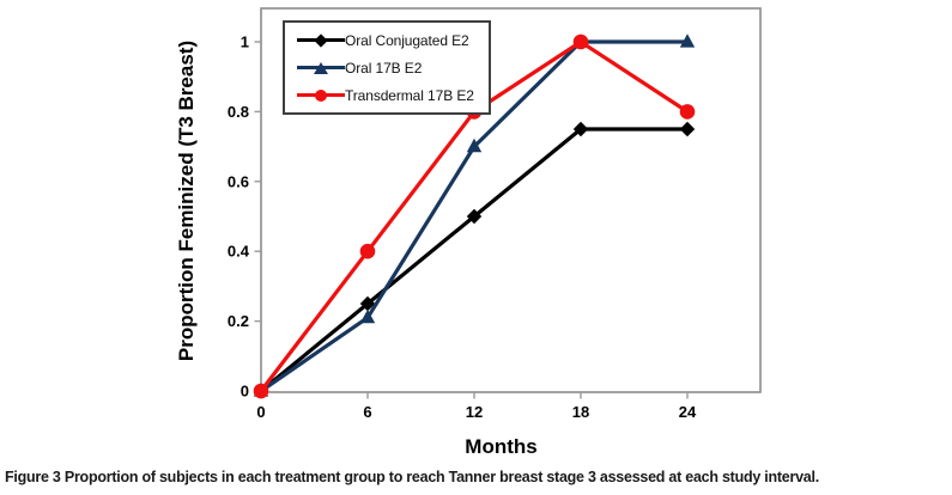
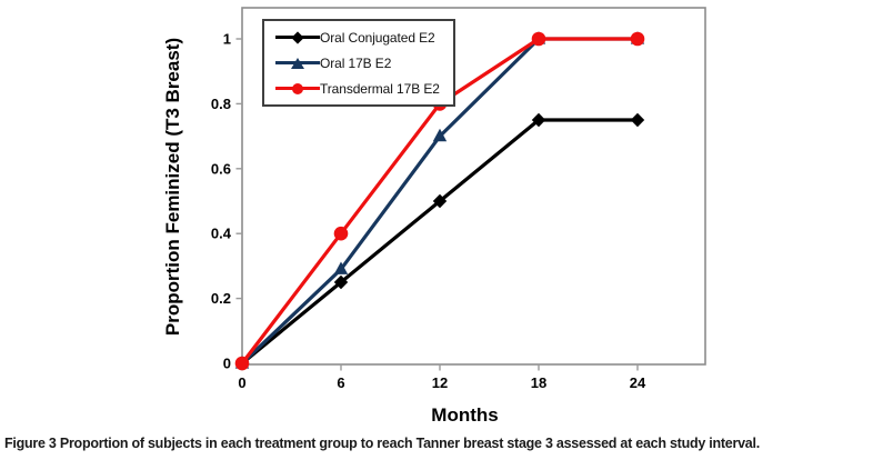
Oral 17B E2/6: 0.21 -> 0.29
Transdermal 17B E2/24: 0.8 -> 1.0
